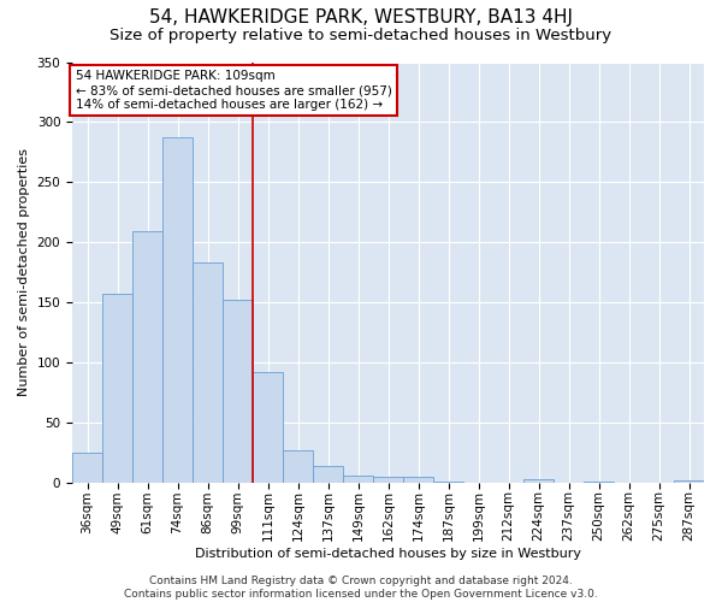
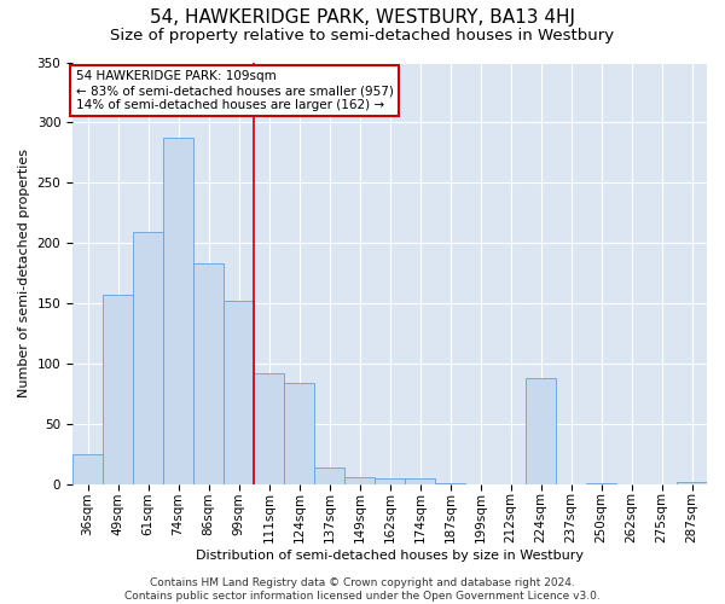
124sqm: 27 -> 84
224sqm: 3 -> 88
